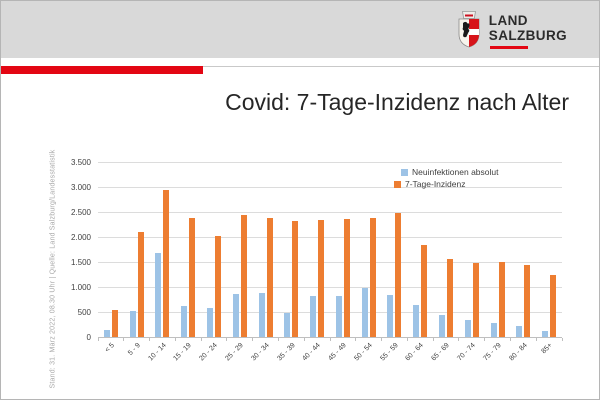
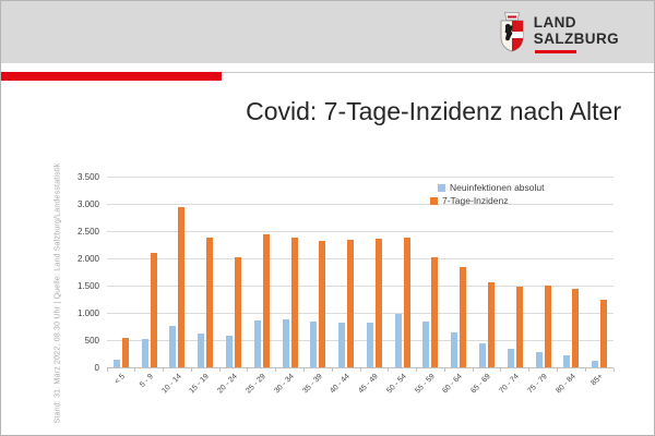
Neuinfektionen absolut/10 - 14: 1700 -> 800
Neuinfektionen absolut/35 - 39: 500 -> 900
7-Tage-Inzidenz/55 - 59: 2500 -> 2000
